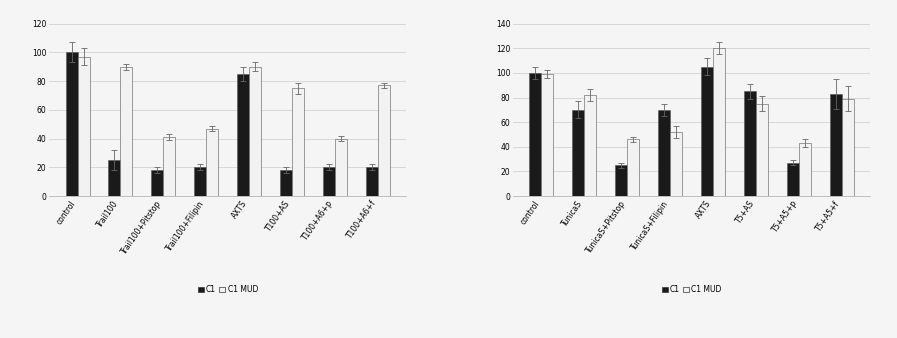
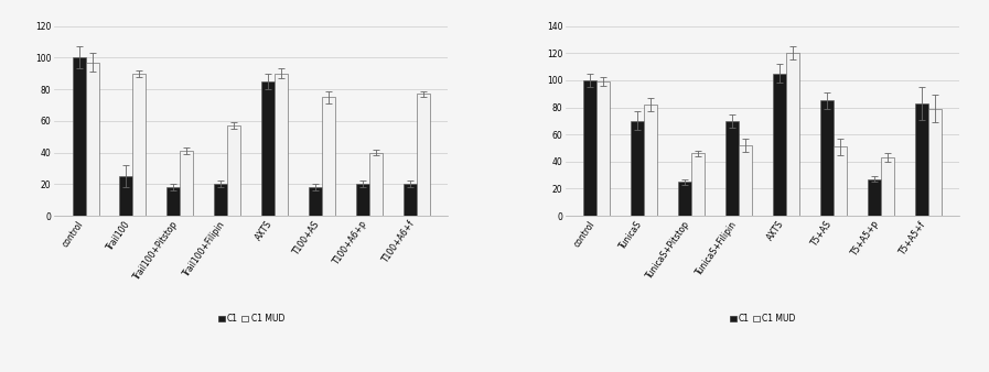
C1 MUD/Trail100+Filipin: 47 -> 57
C1 MUD/T5+AS: 75 -> 51
